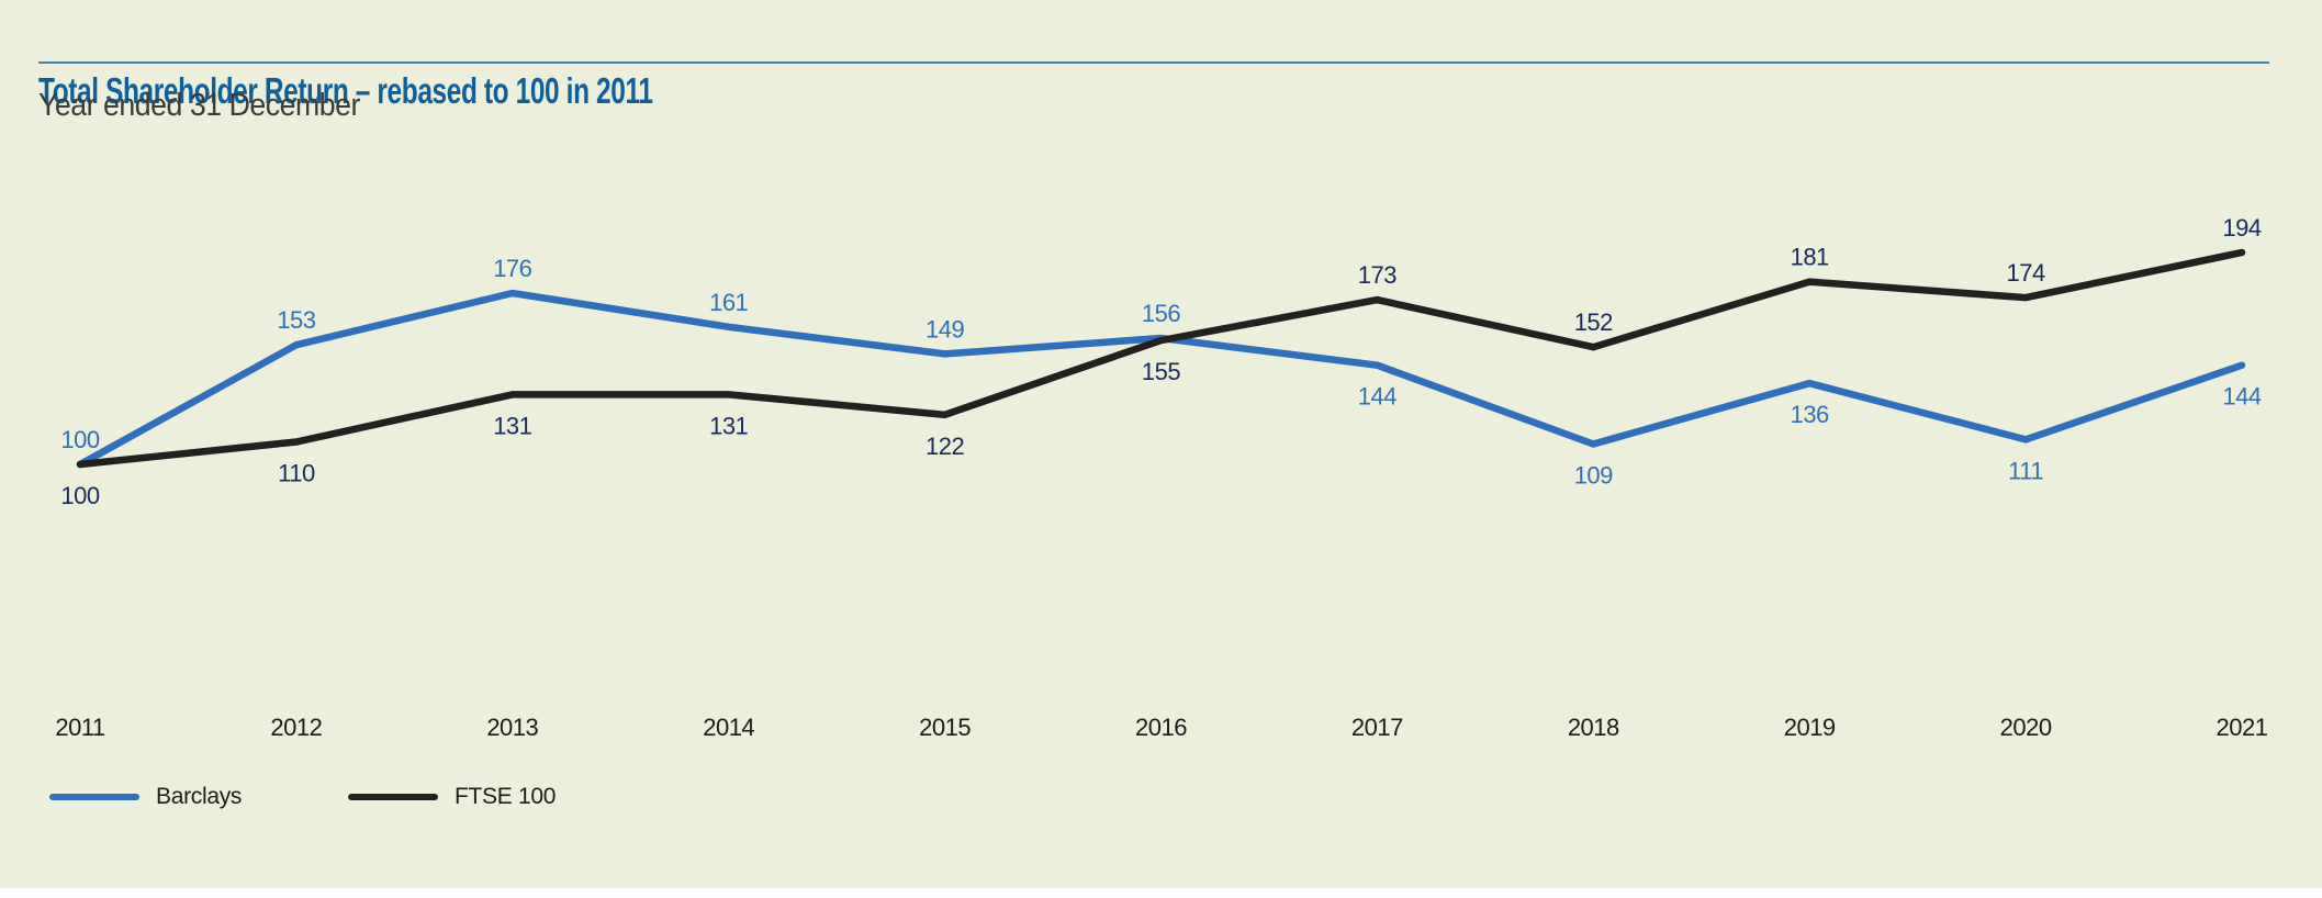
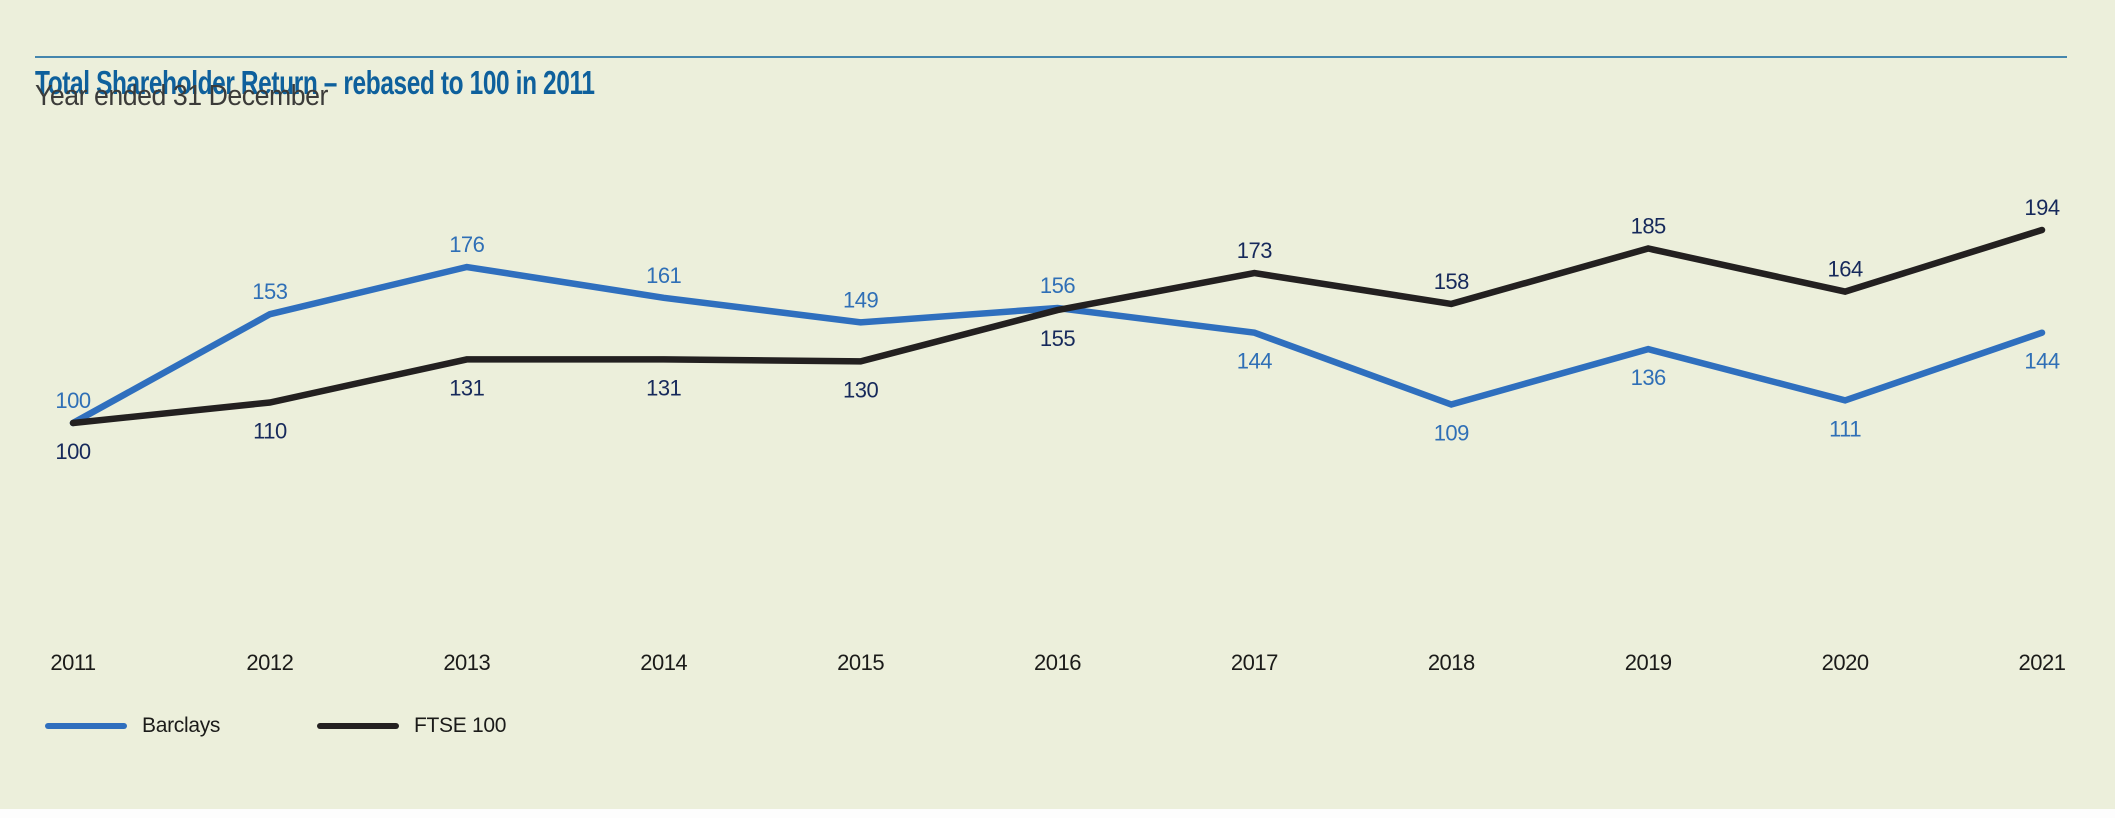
FTSE 100/2015: 122 -> 130
FTSE 100/2018: 152 -> 158
FTSE 100/2019: 181 -> 185
FTSE 100/2020: 174 -> 164
